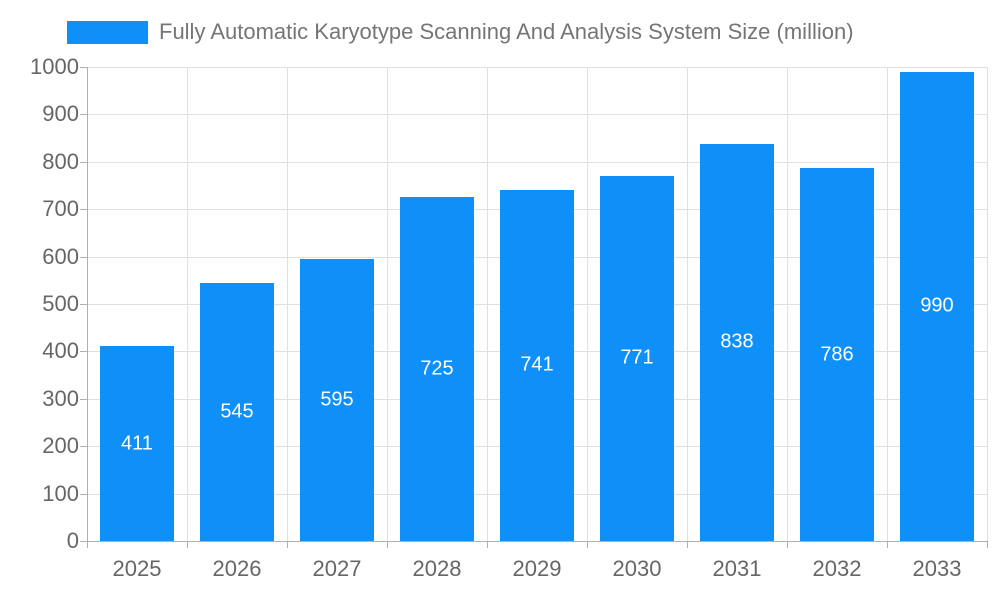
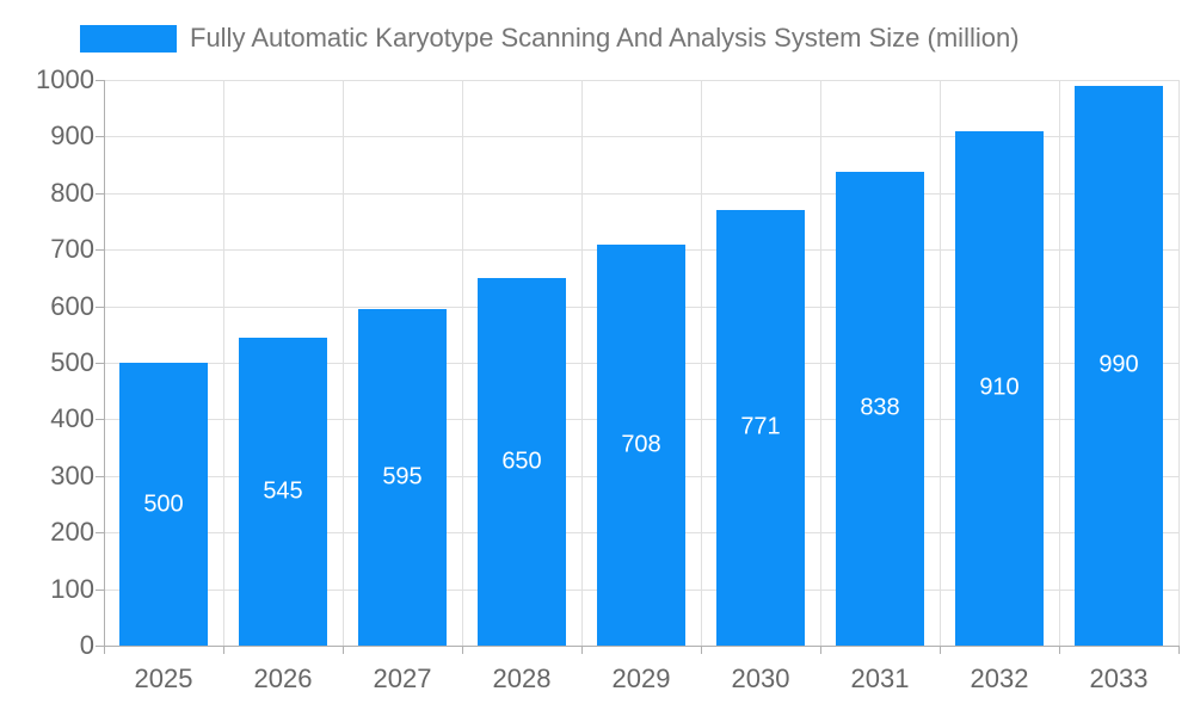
2025: 411 -> 500
2028: 725 -> 650
2029: 741 -> 708
2032: 786 -> 910
